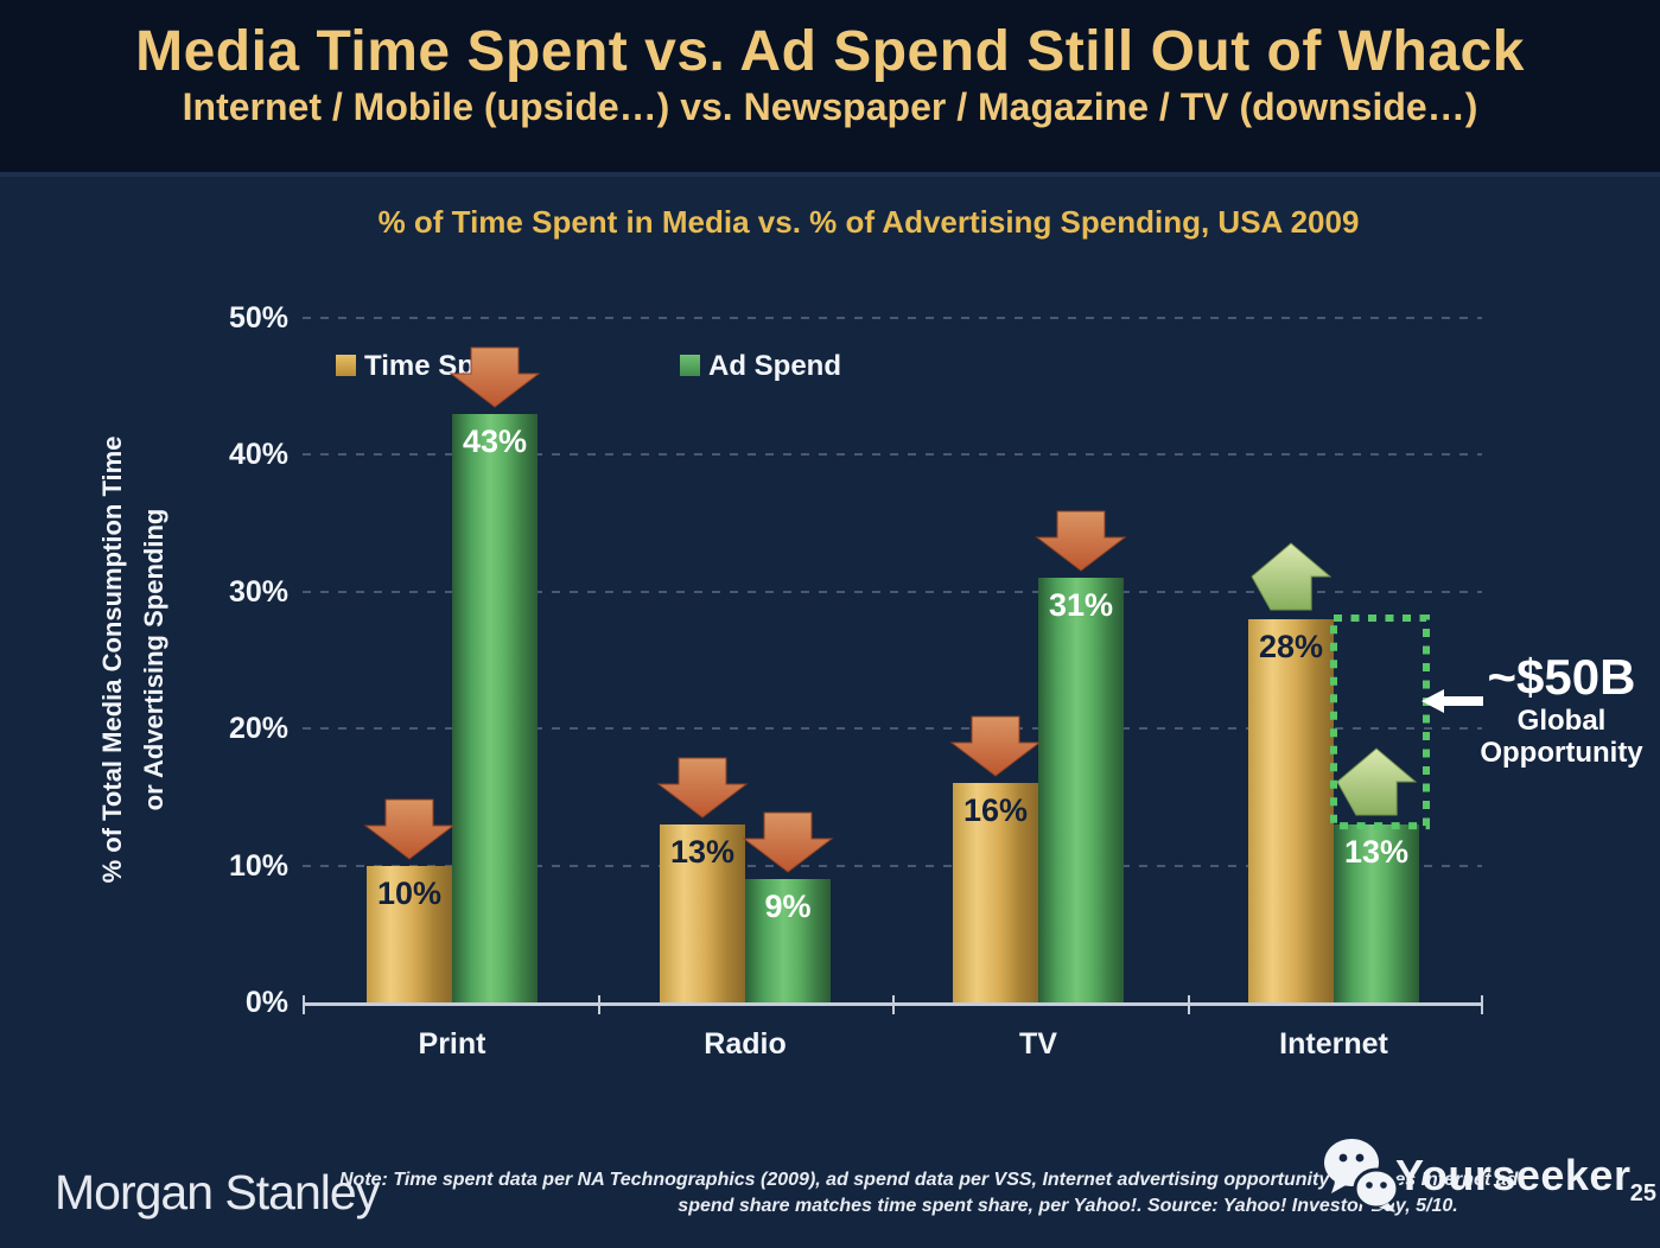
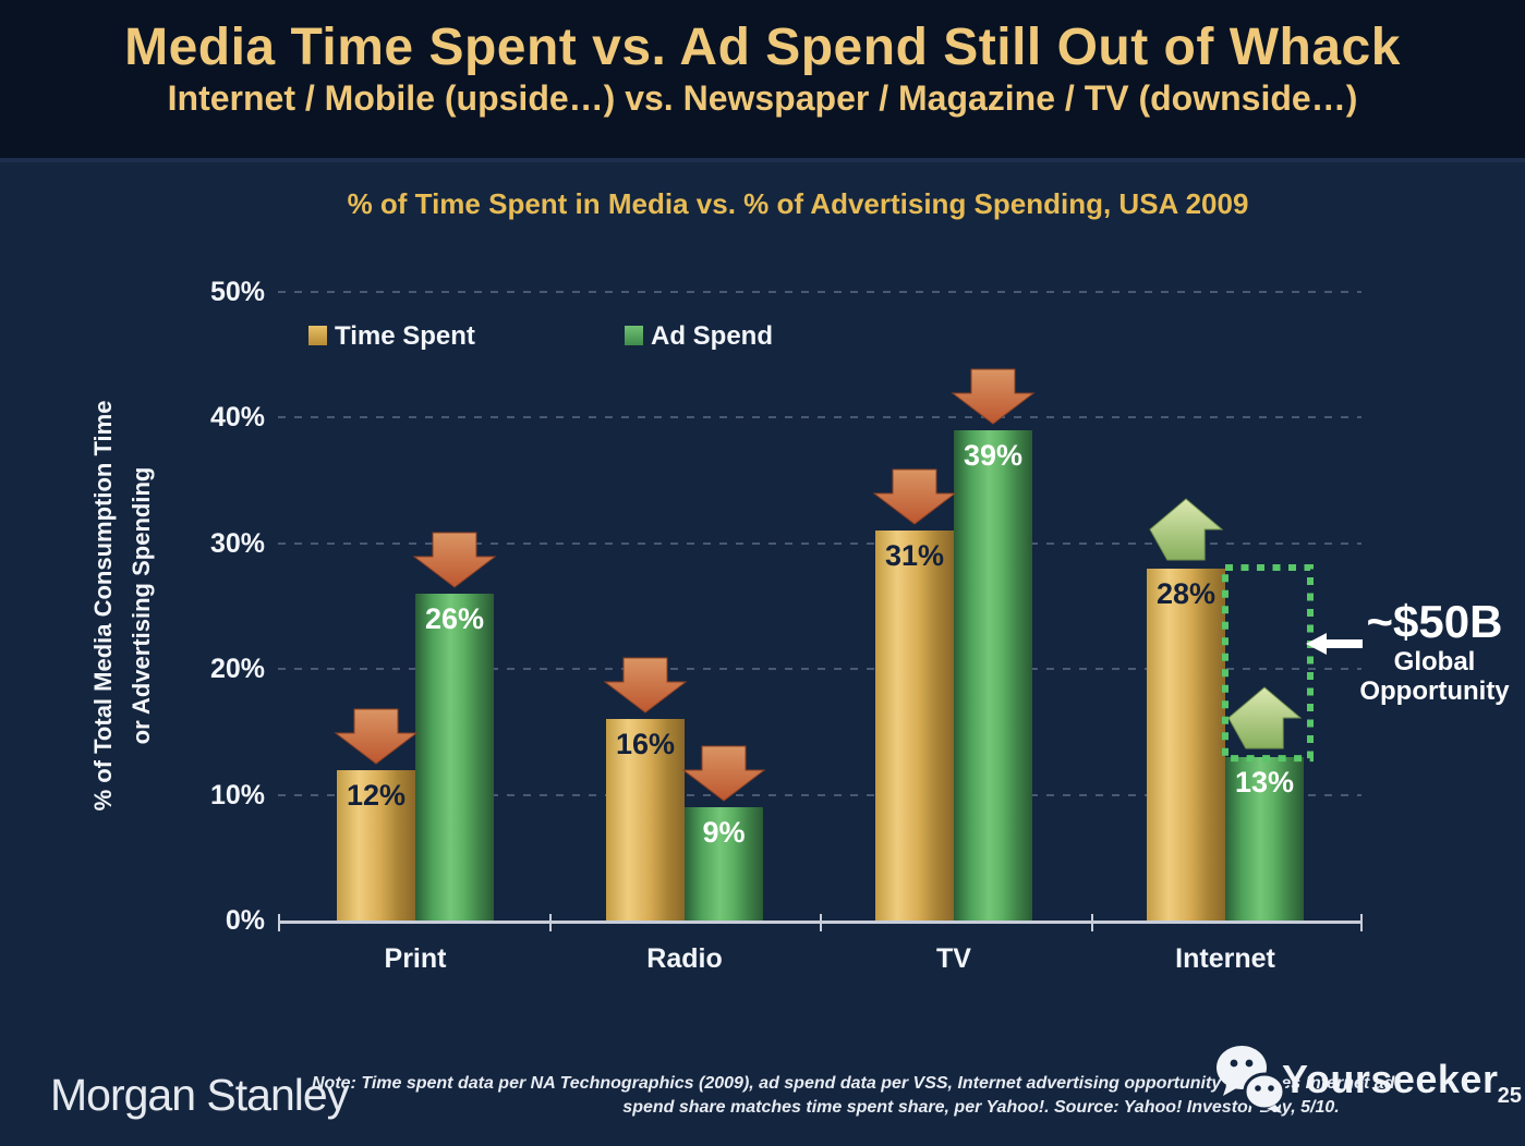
Time Spent/Print: 10% -> 12%
Ad Spend/Print: 43% -> 26%
Time Spent/Radio: 13% -> 16%
Time Spent/TV: 16% -> 31%
Ad Spend/TV: 31% -> 39%
